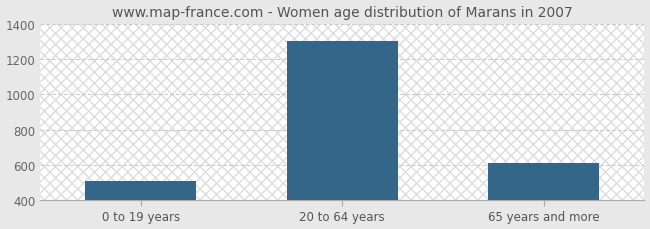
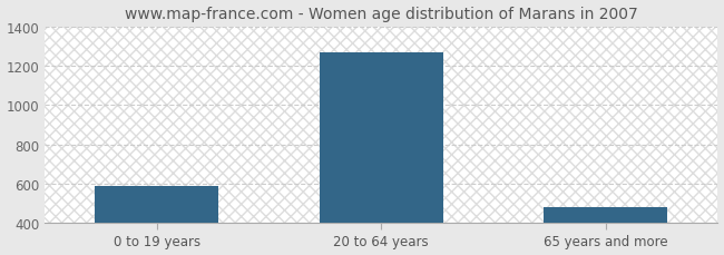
0 to 19 years: 510 -> 590
20 to 64 years: 1300 -> 1270
65 years and more: 610 -> 480
